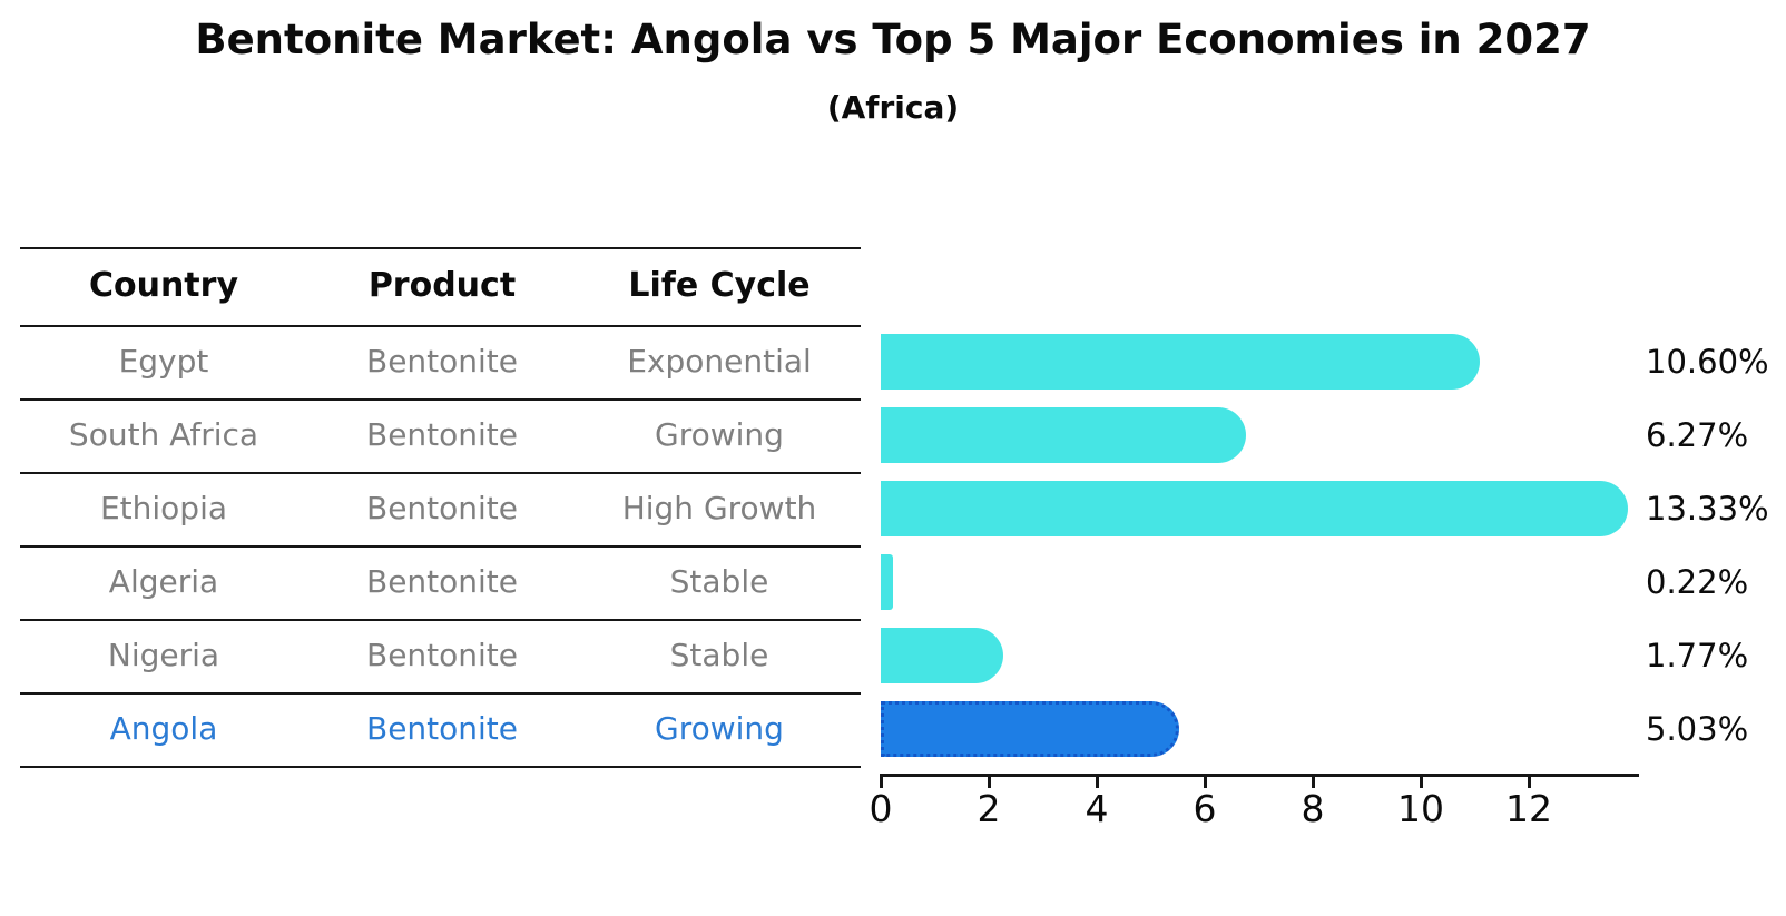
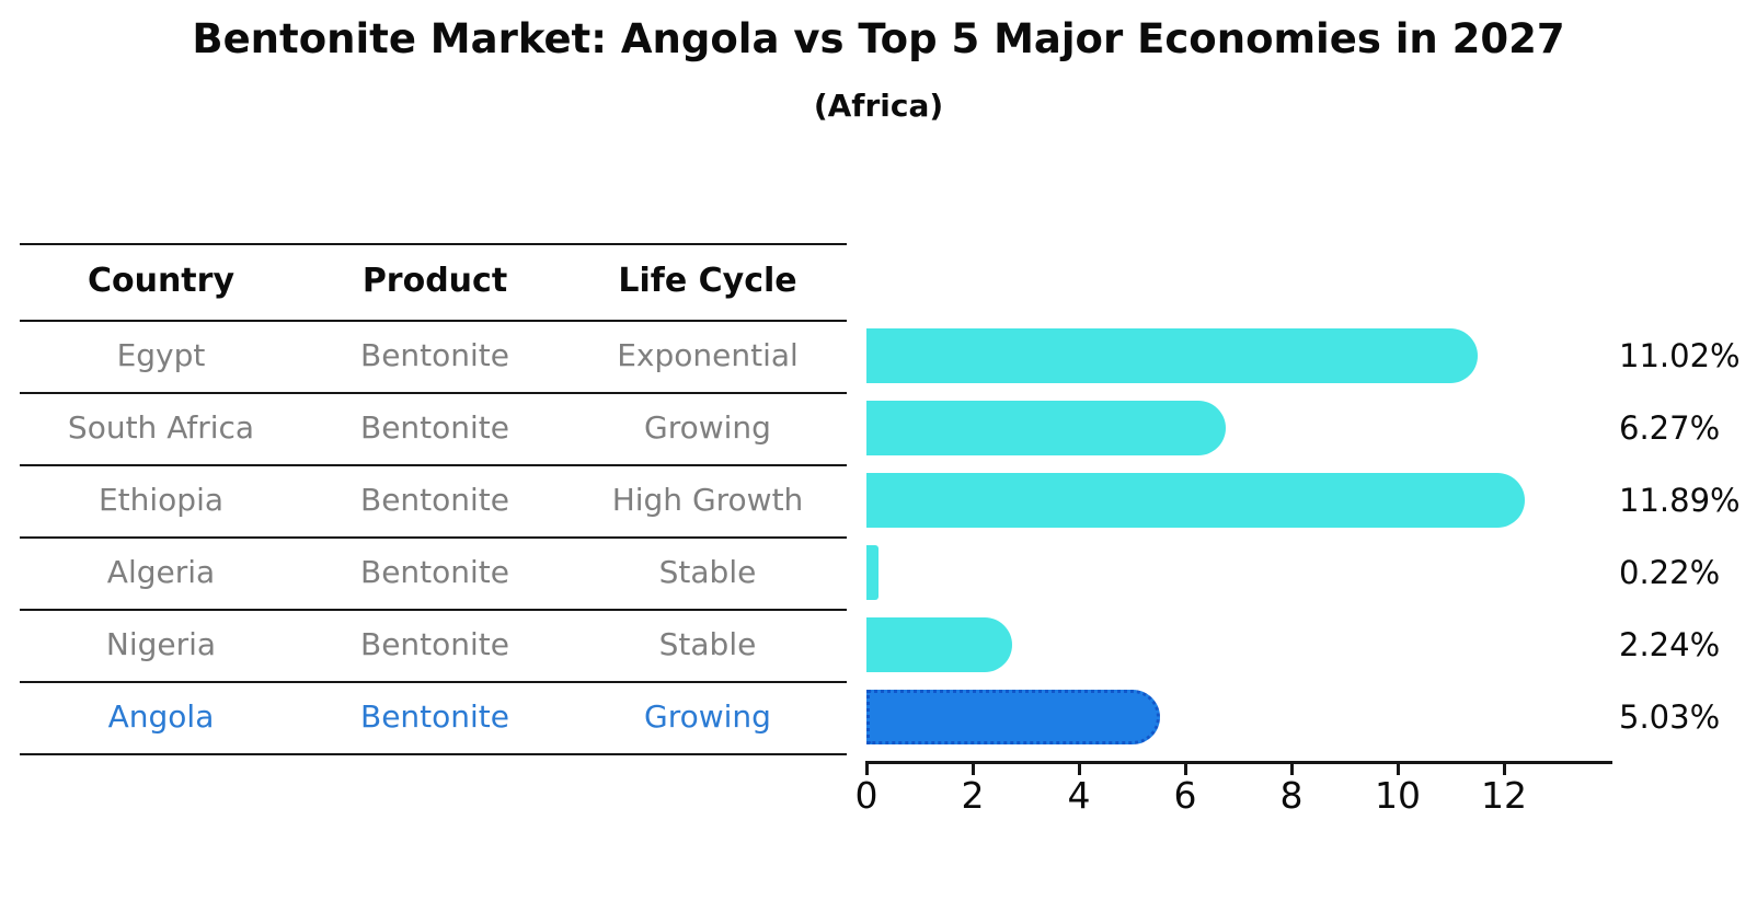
Egypt: 10.60% -> 11.02%
Ethiopia: 13.33% -> 11.89%
Nigeria: 1.77% -> 2.24%
